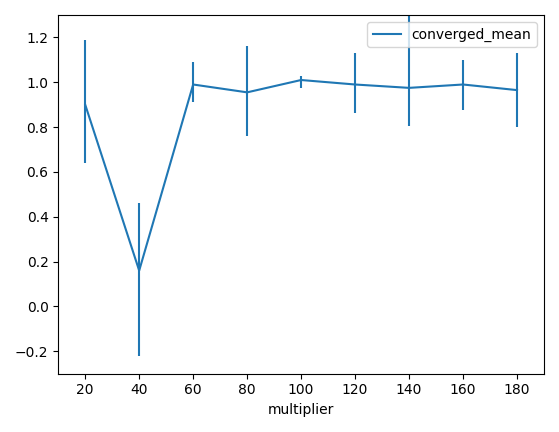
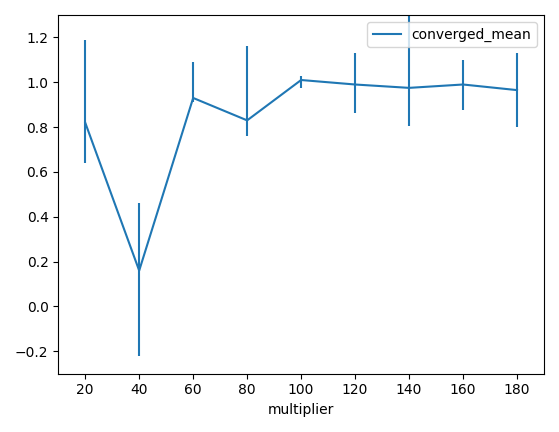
20: 0.900 -> 0.820
60: 0.990 -> 0.930
80: 0.955 -> 0.830
